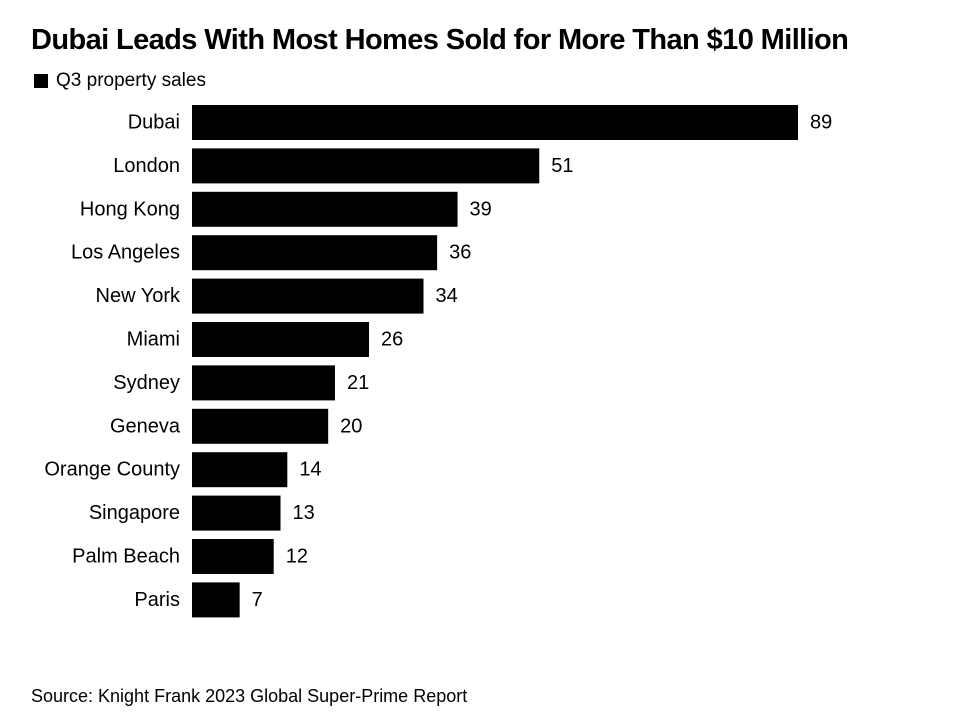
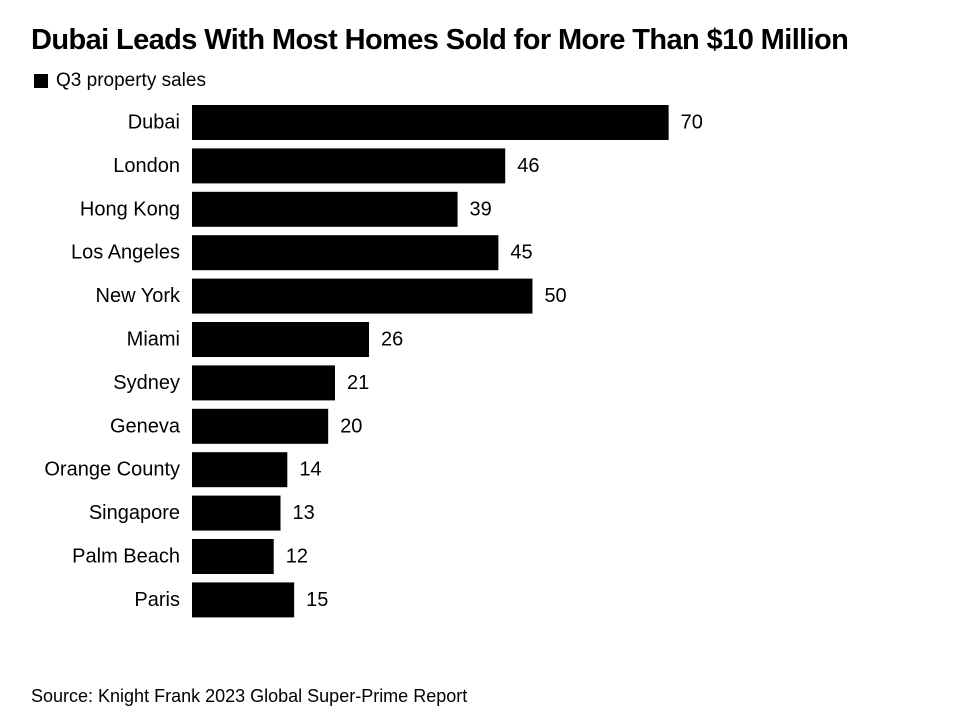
Dubai: 89 -> 70
London: 51 -> 46
Los Angeles: 36 -> 45
New York: 34 -> 50
Paris: 7 -> 15
